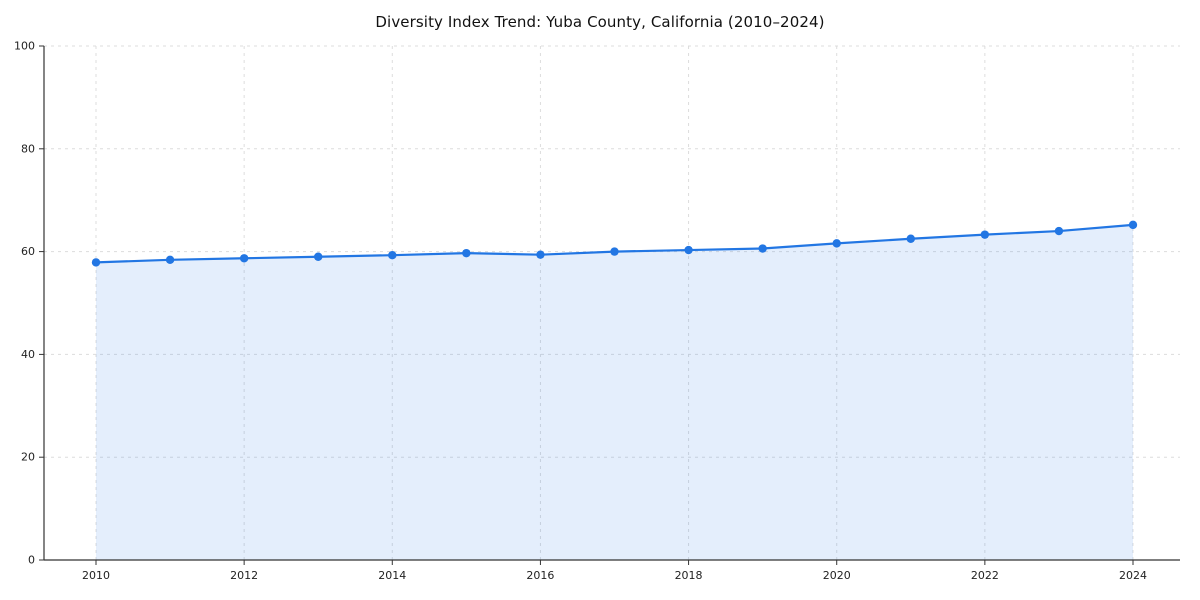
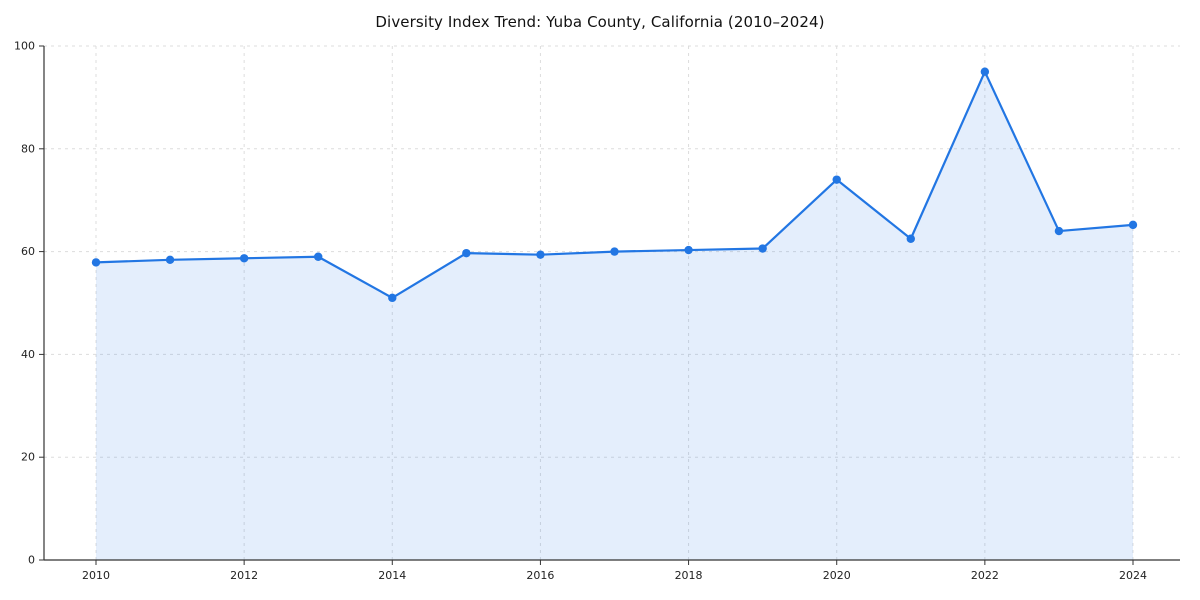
2014: 59 -> 51
2020: 62 -> 74
2022: 63 -> 95
